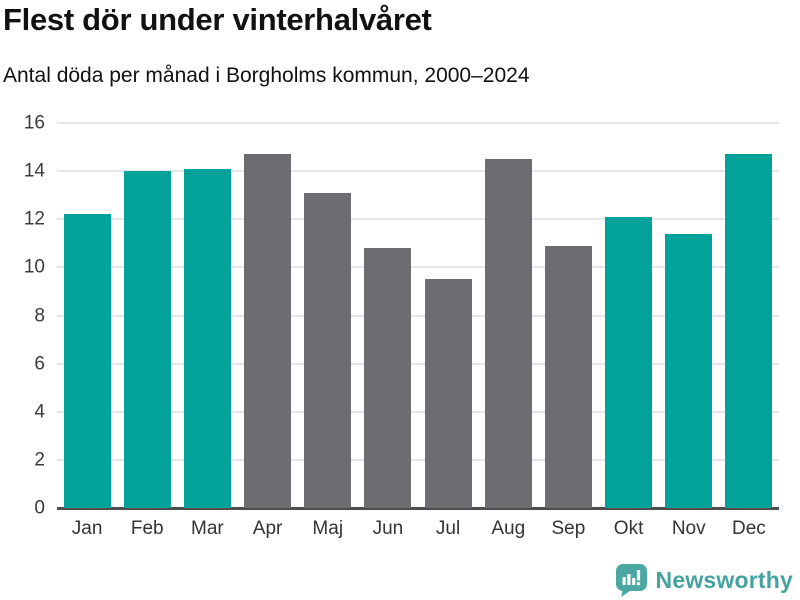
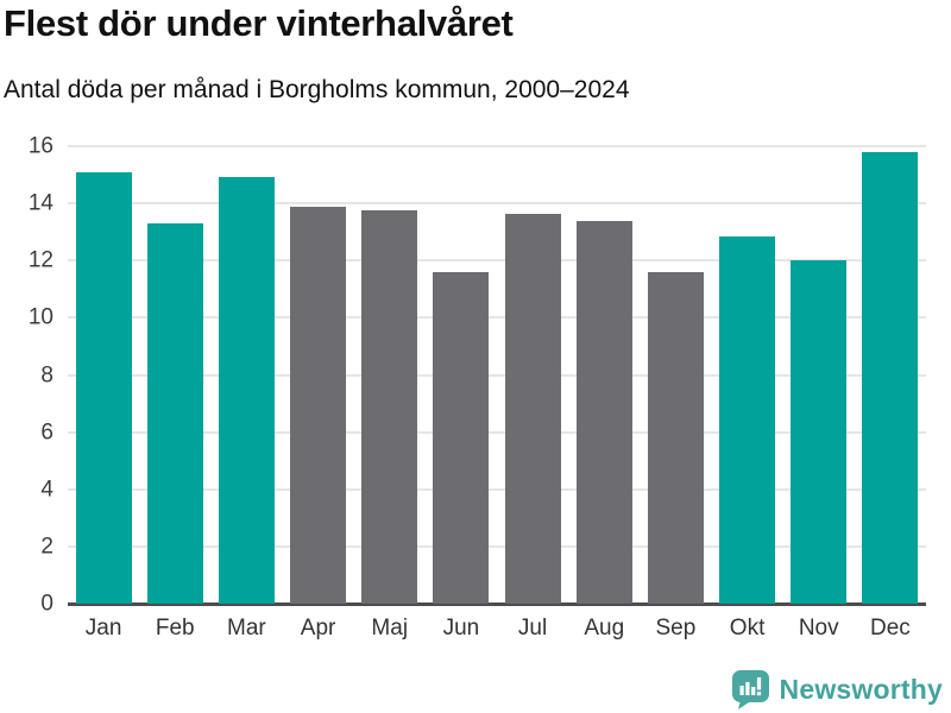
Jan: 12.2 -> 15.1
Feb: 14.0 -> 13.3
Mar: 14.1 -> 14.9
Apr: 14.7 -> 13.9
Maj: 13.1 -> 13.8
Jun: 10.8 -> 11.6
Jul: 9.5 -> 13.7
Aug: 14.5 -> 13.4
Sep: 10.9 -> 11.6
Okt: 12.1 -> 12.8
Nov: 11.4 -> 12.0
Dec: 14.7 -> 15.8
